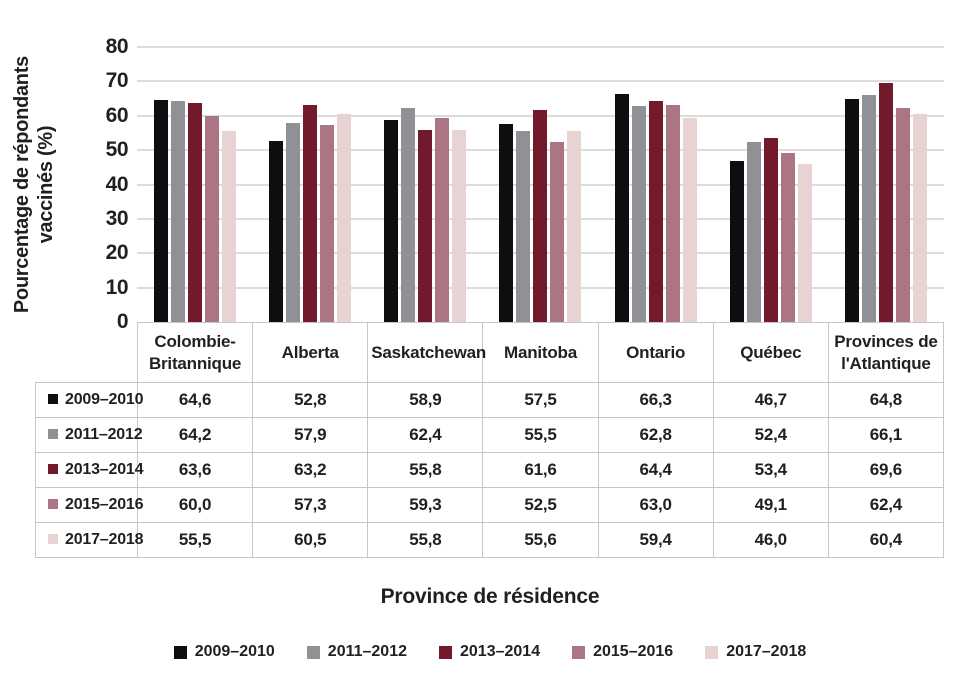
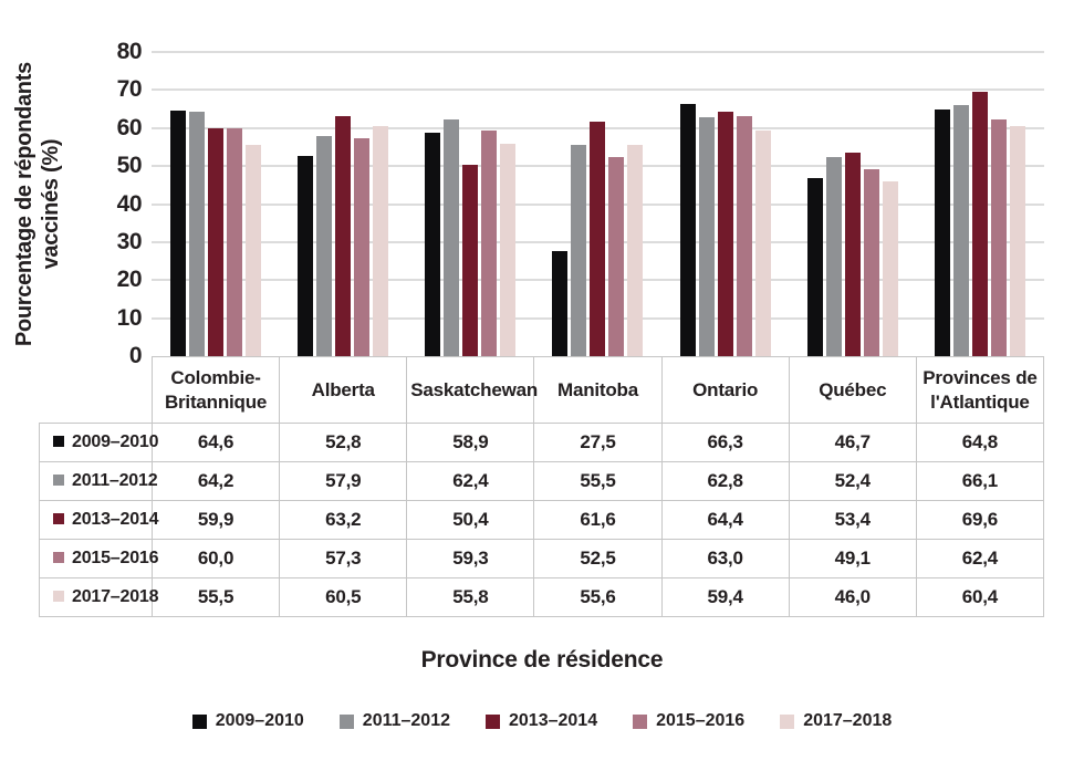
2013–2014/Colombie-Britannique: 63,6 -> 59,9
2013–2014/Saskatchewan: 55,8 -> 50,4
2009–2010/Manitoba: 57,5 -> 27,5
